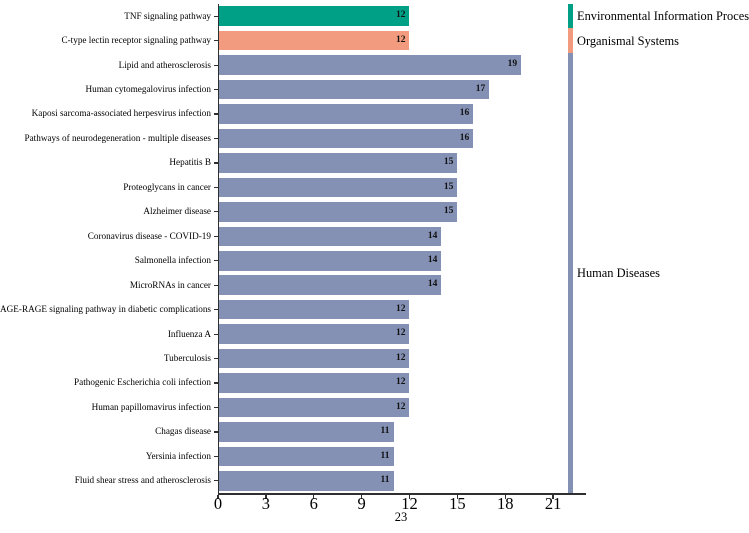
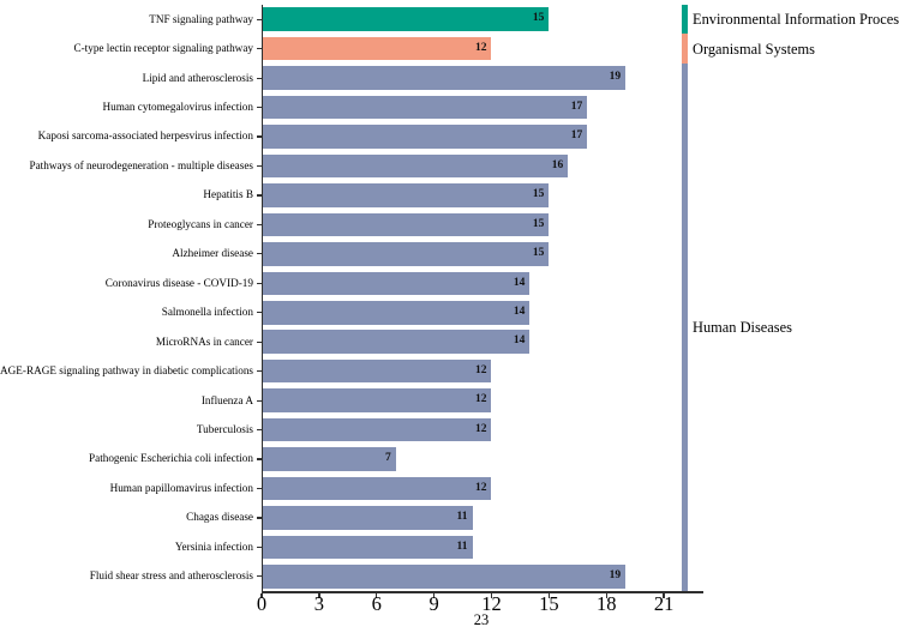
TNF signaling pathway: 12 -> 15
Kaposi sarcoma-associated herpesvirus infection: 16 -> 17
Pathogenic Escherichia coli infection: 12 -> 7
Fluid shear stress and atherosclerosis: 11 -> 19
